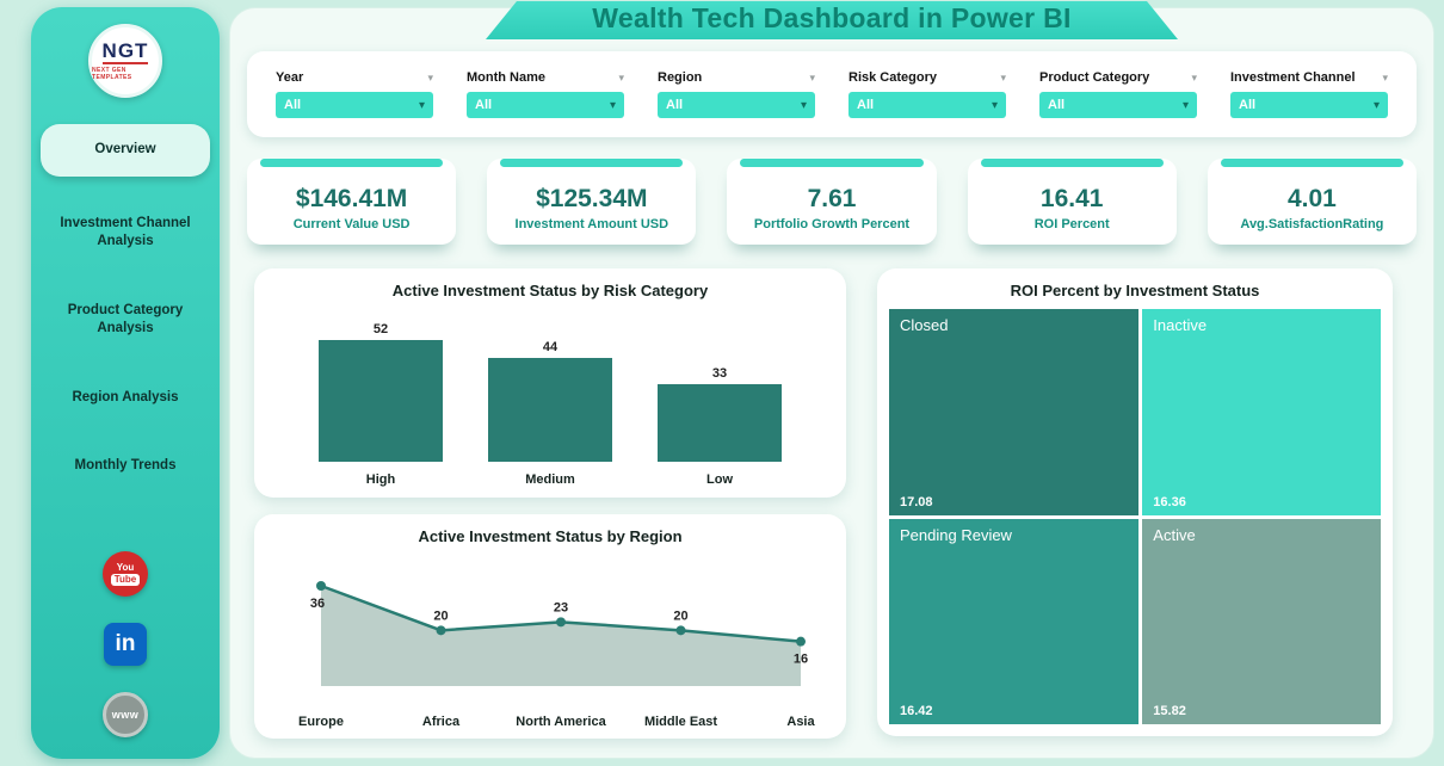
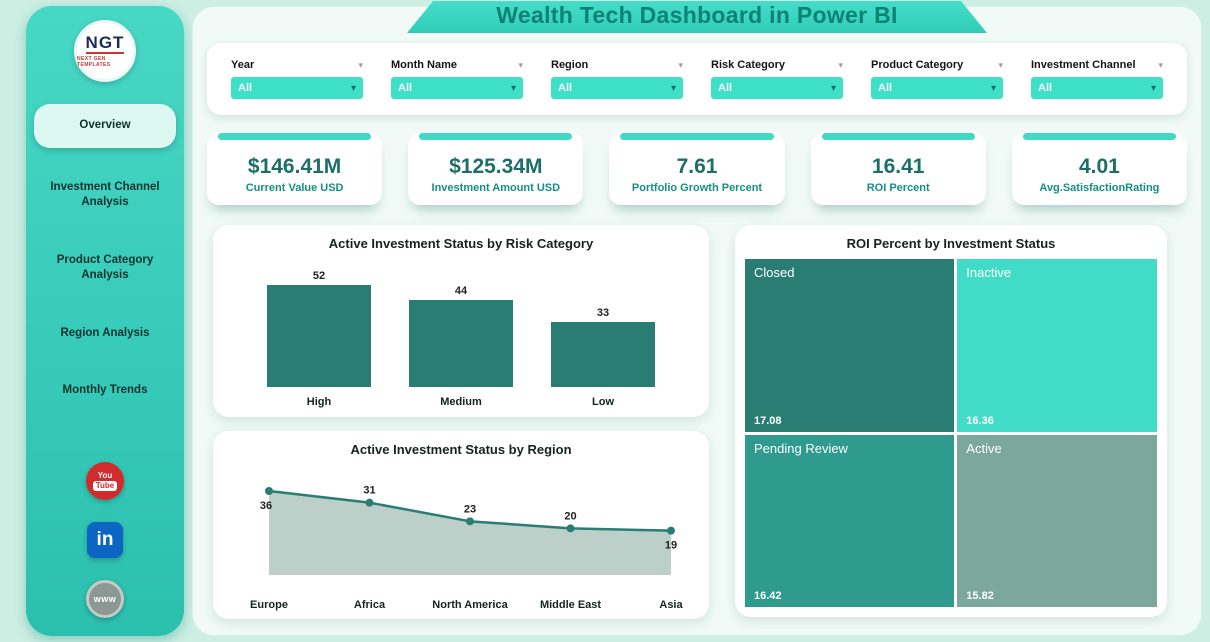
Active Investment Status by Region/Africa: 20 -> 31
Active Investment Status by Region/Asia: 16 -> 19
